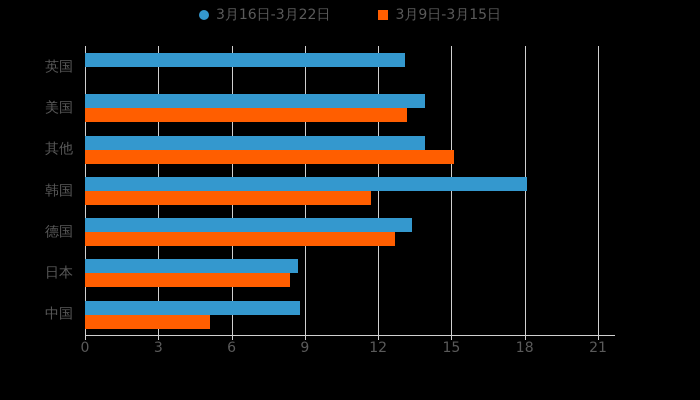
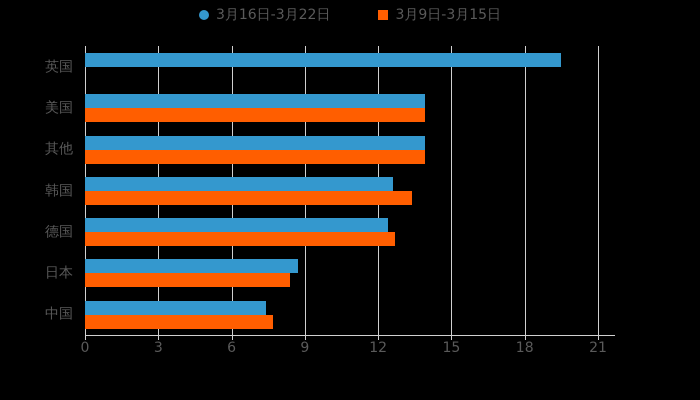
3月16日-3月22日/英国: 13.1 -> 19.5
3月9日-3月15日/美国: 13.2 -> 13.9
3月9日-3月15日/其他: 15.1 -> 13.9
3月16日-3月22日/韩国: 18.1 -> 12.6
3月9日-3月15日/韩国: 11.7 -> 13.4
3月16日-3月22日/德国: 13.4 -> 12.4
3月16日-3月22日/中国: 8.8 -> 7.4
3月9日-3月15日/中国: 5.1 -> 7.7
